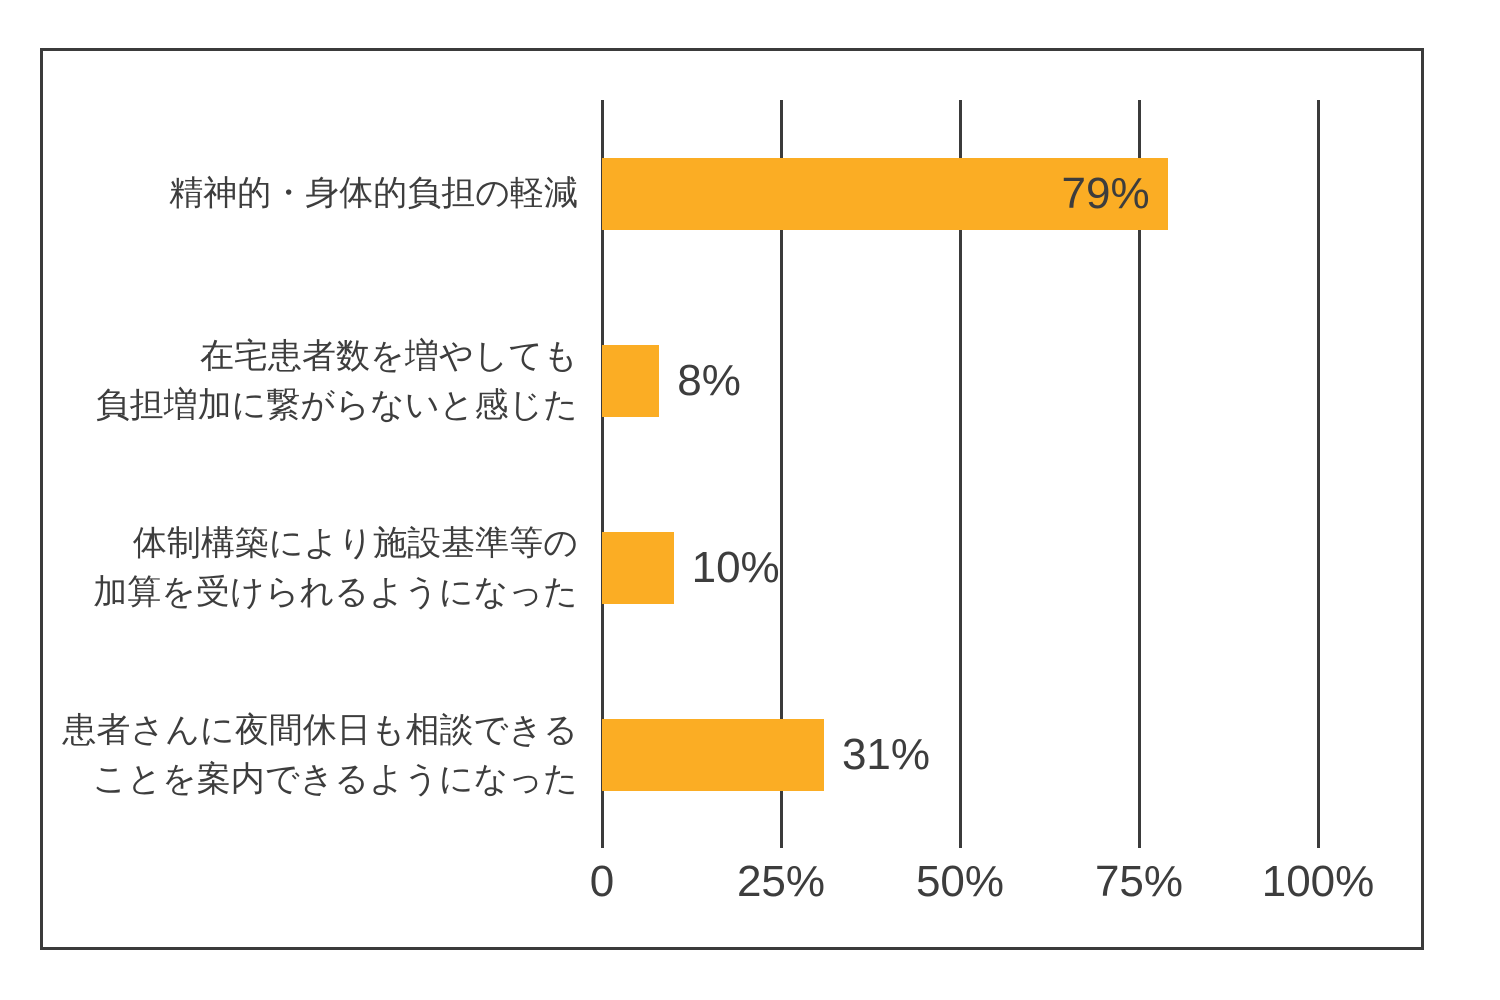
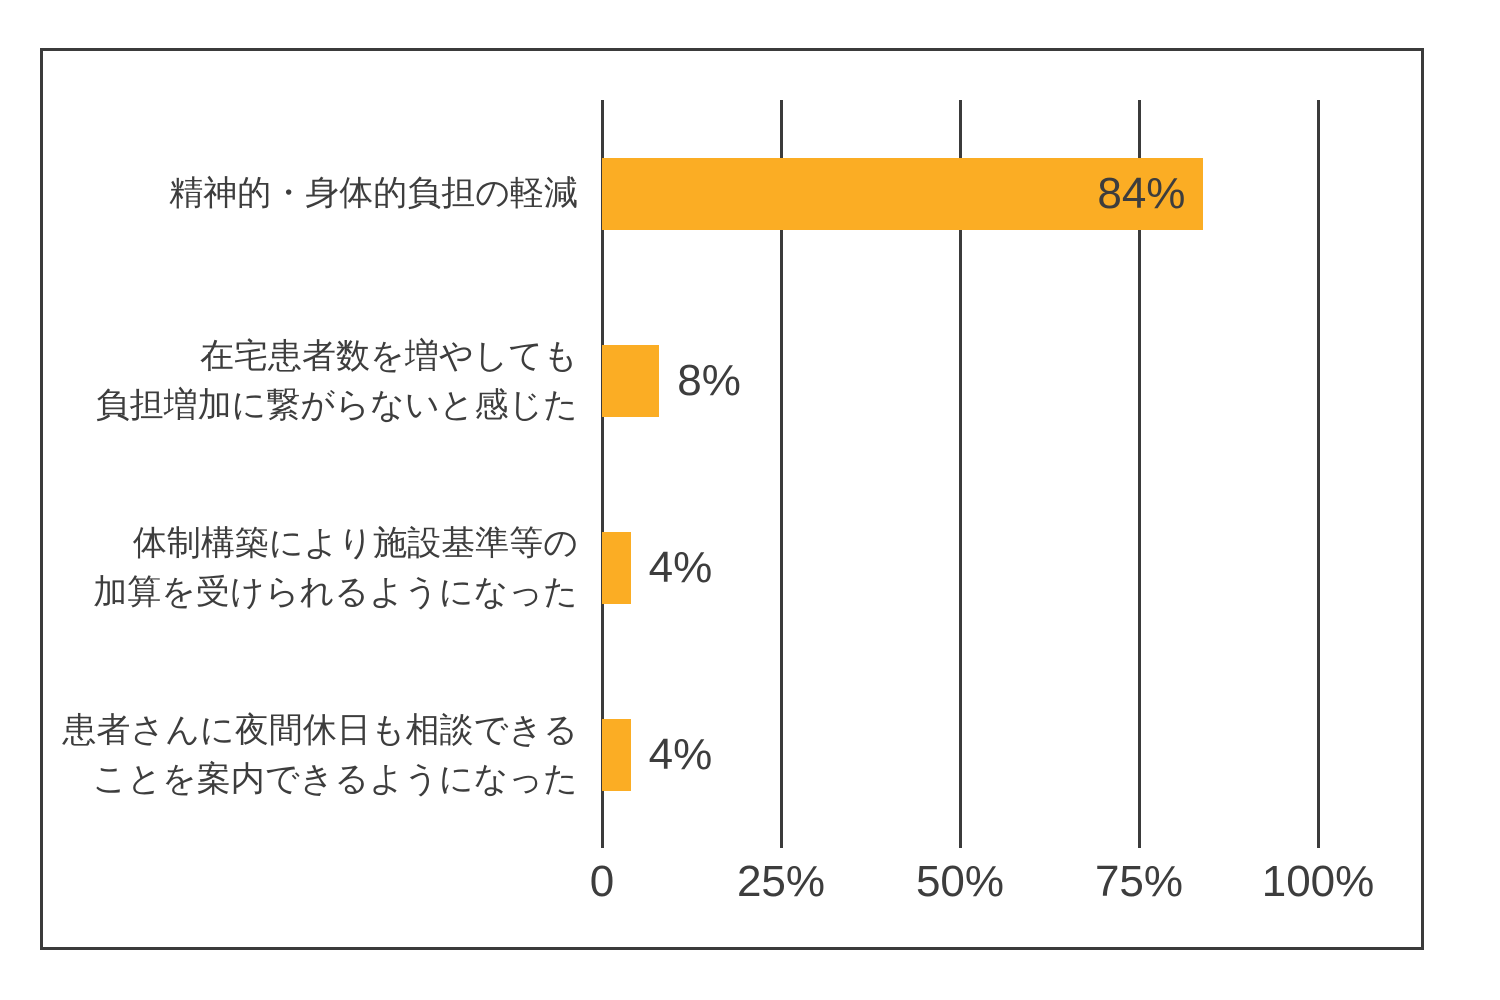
精神的・身体的負担の軽減: 79% -> 84%
体制構築により施設基準等の 加算を受けられるようになった: 10% -> 4%
患者さんに夜間休日も相談できる ことを案内できるようになった: 31% -> 4%
